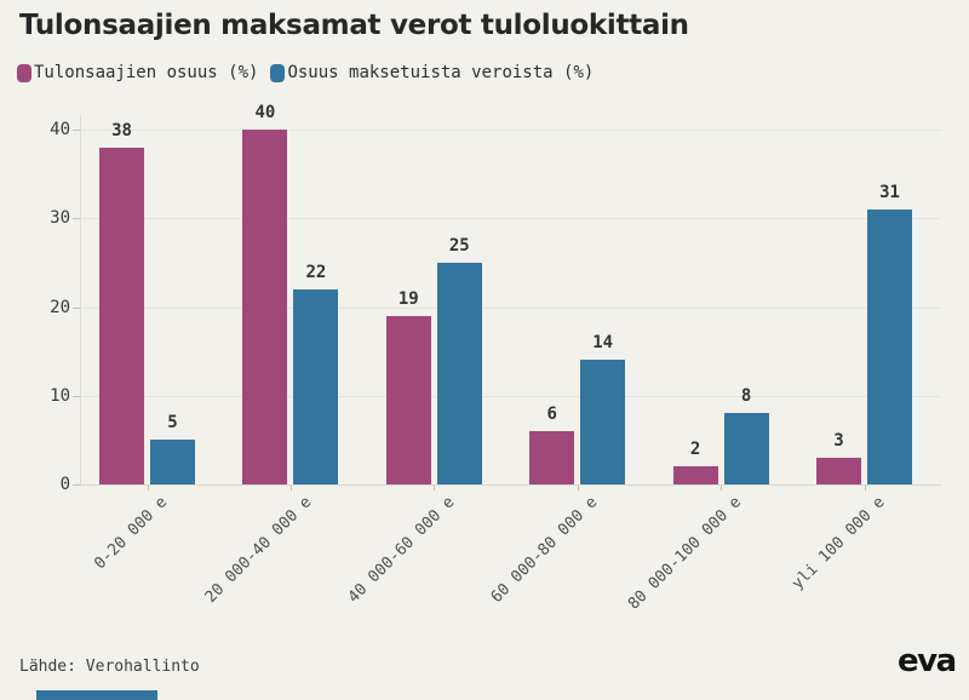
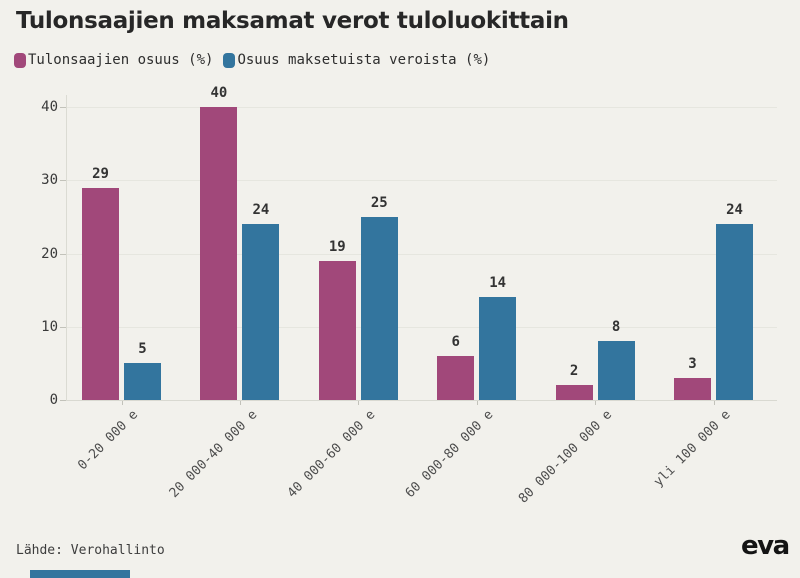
Tulonsaajien osuus (%)/0-20 000 e: 38 -> 29
Osuus maksetuista veroista (%)/20 000-40 000 e: 22 -> 24
Osuus maksetuista veroista (%)/yli 100 000 e: 31 -> 24
